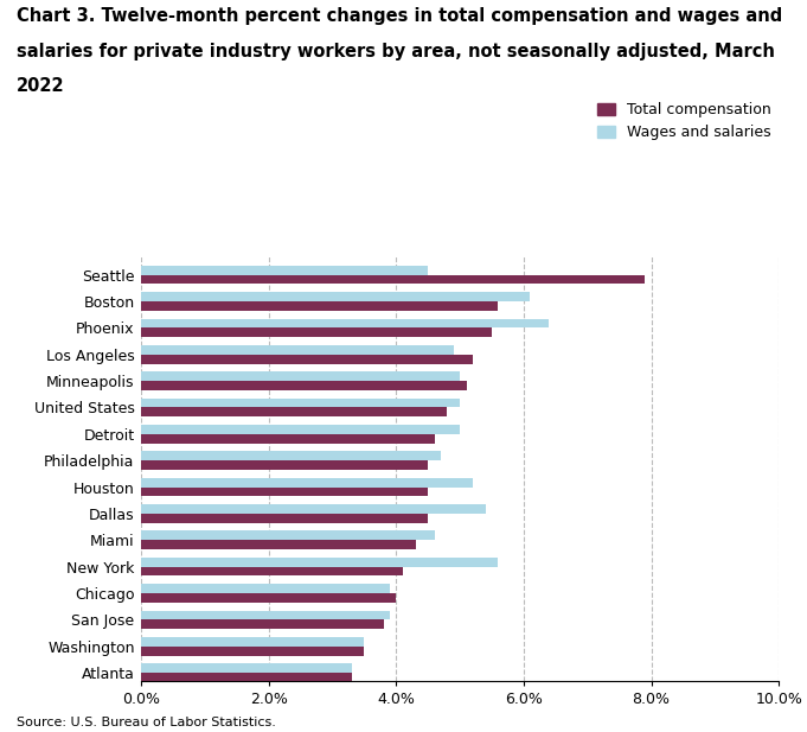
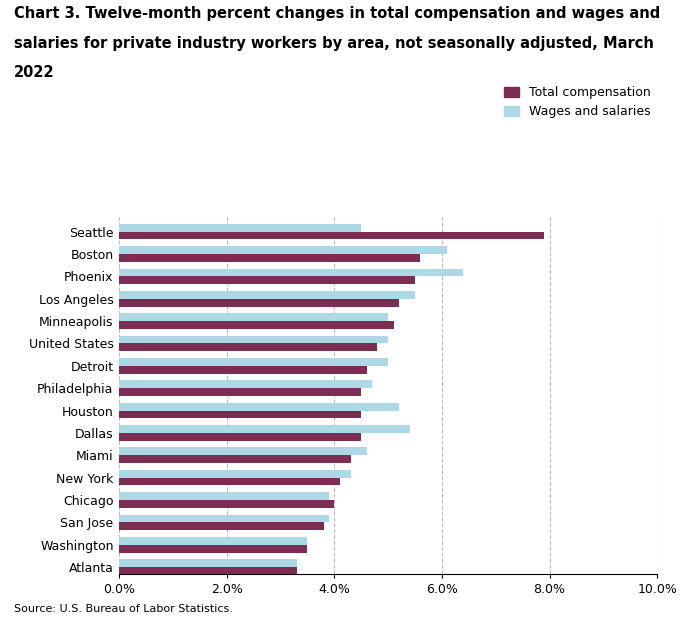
Wages and salaries/Los Angeles: 4.9% -> 5.5%
Wages and salaries/New York: 5.6% -> 4.3%
